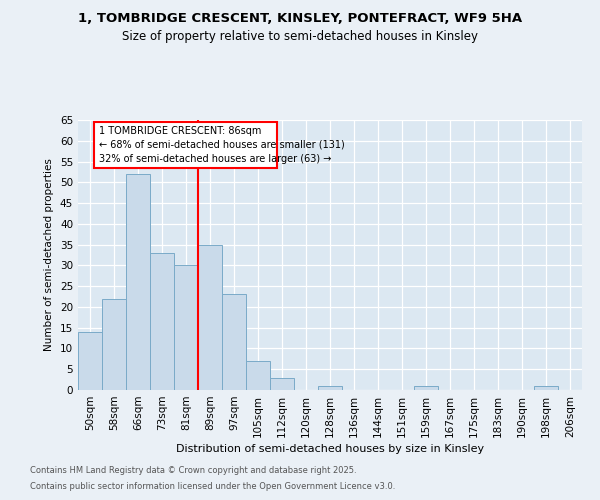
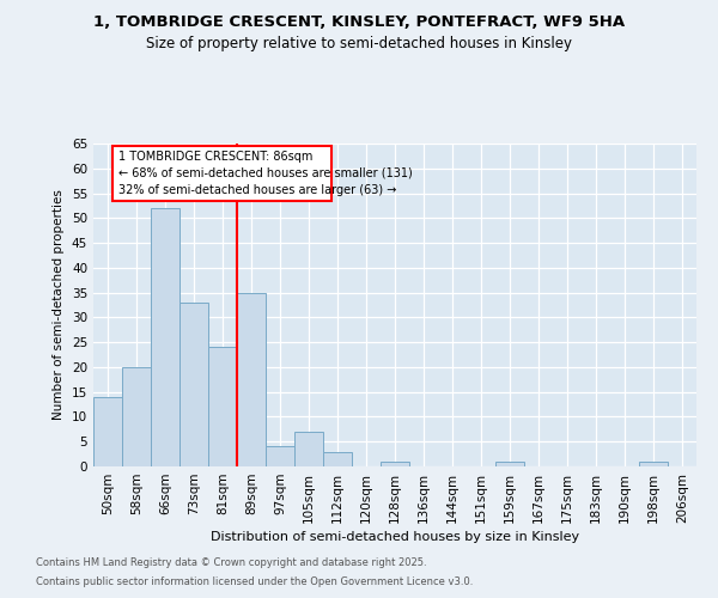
58sqm: 22 -> 20
81sqm: 30 -> 24
97sqm: 23 -> 4
